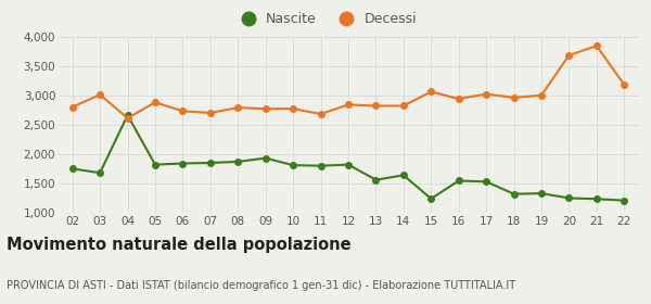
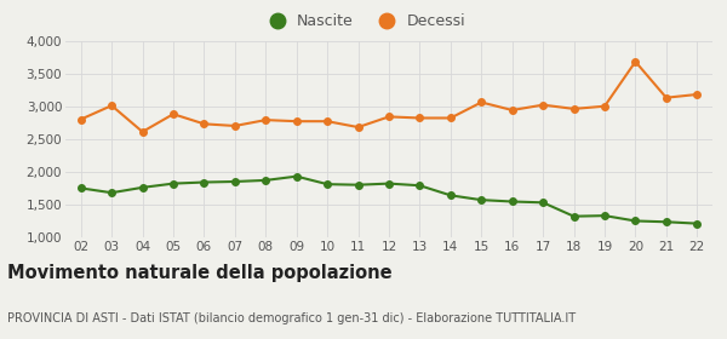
Nascite/04: 2,660 -> 1,760
Nascite/13: 1,560 -> 1,790
Nascite/15: 1,240 -> 1,570
Decessi/21: 3,840 -> 3,130
